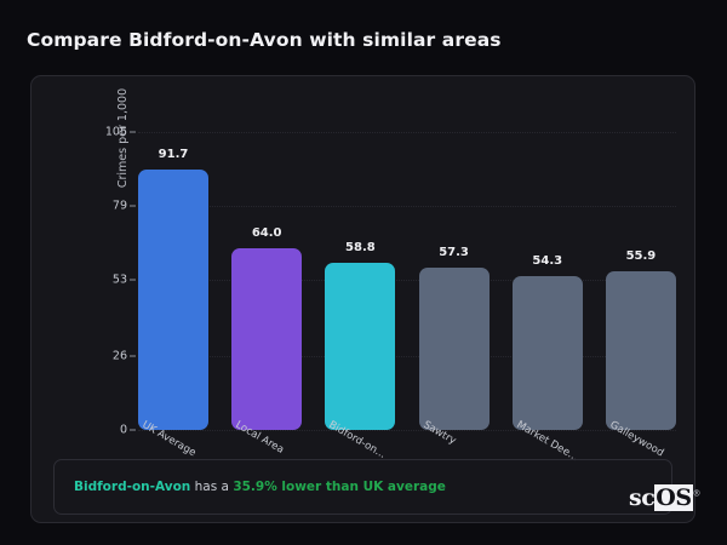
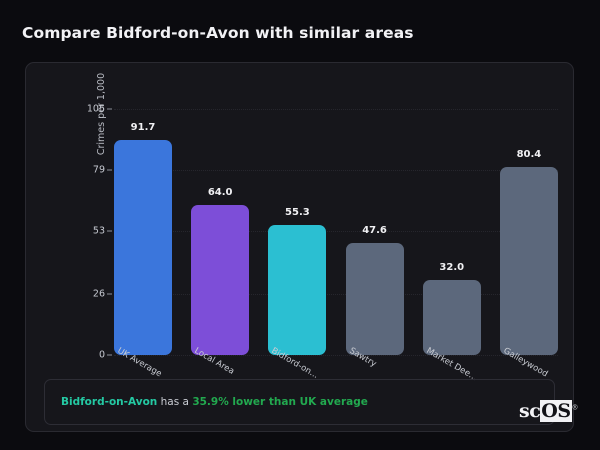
Bidford-on...: 58.8 -> 55.3
Sawtry: 57.3 -> 47.6
Market Dee...: 54.3 -> 32.0
Galleywood: 55.9 -> 80.4
